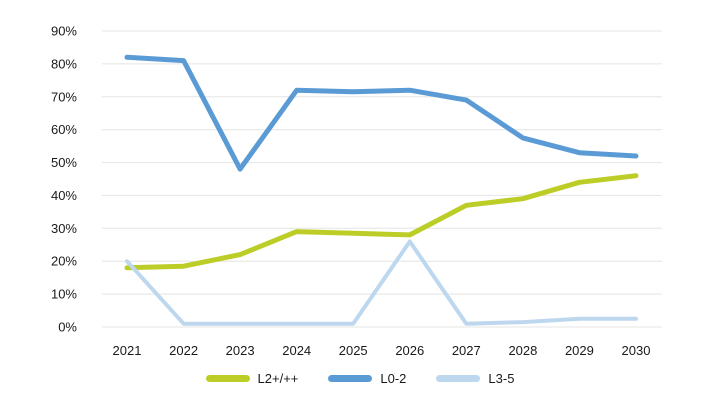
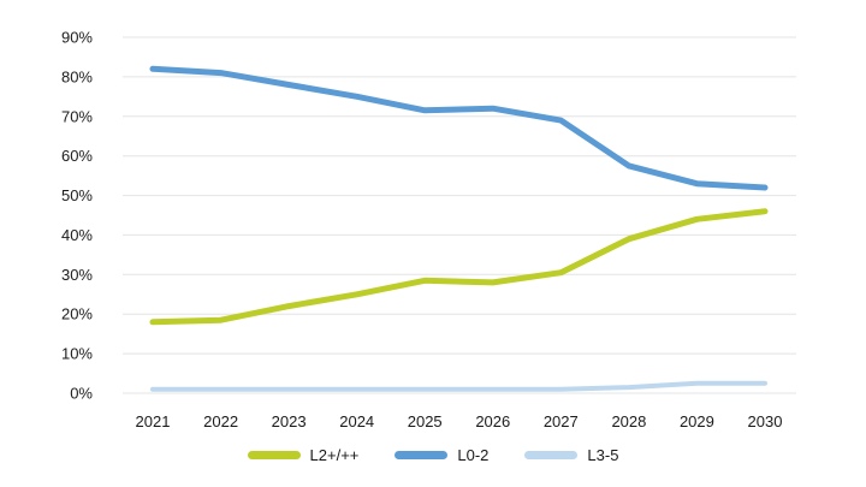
L3-5/2021: 20% -> 1%
L0-2/2023: 48% -> 78%
L2+/++/2024: 29% -> 25%
L0-2/2024: 72% -> 75%
L3-5/2026: 26% -> 1%
L2+/++/2027: 37% -> 30%
